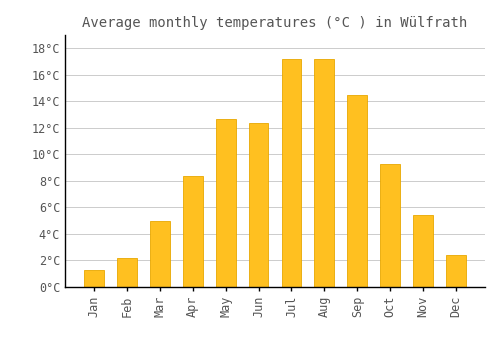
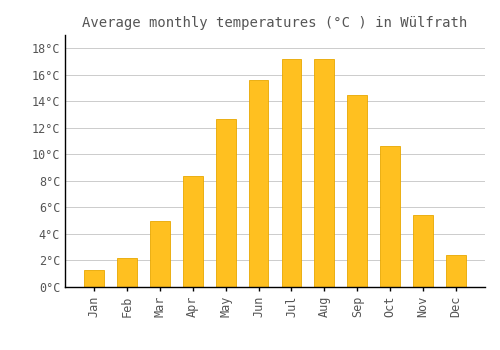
Jun: 12.4°C -> 15.6°C
Oct: 9.3°C -> 10.6°C
